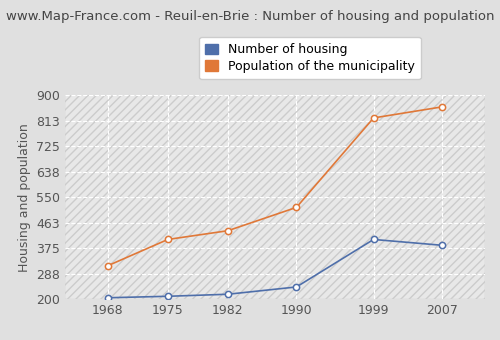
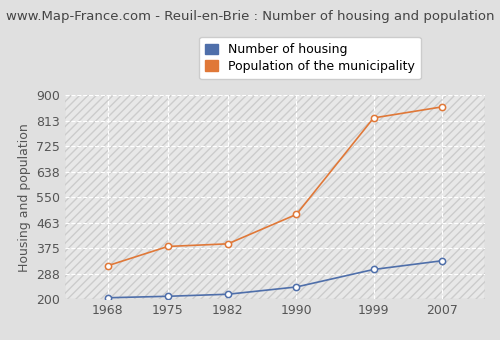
Population of the municipality/1975: 405 -> 381
Population of the municipality/1982: 435 -> 390
Population of the municipality/1990: 515 -> 491
Number of housing/1999: 405 -> 302
Number of housing/2007: 385 -> 332
